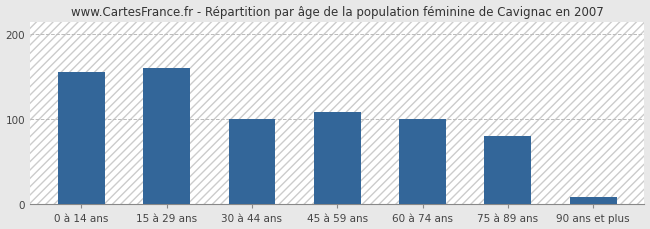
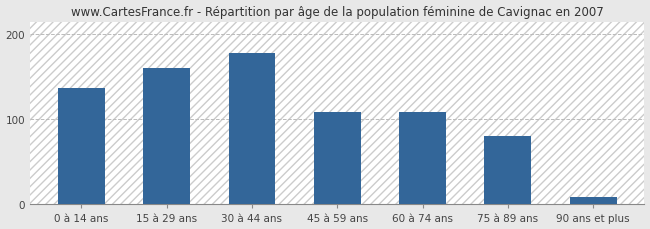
0 à 14 ans: 156 -> 137
30 à 44 ans: 100 -> 178
60 à 74 ans: 100 -> 109
